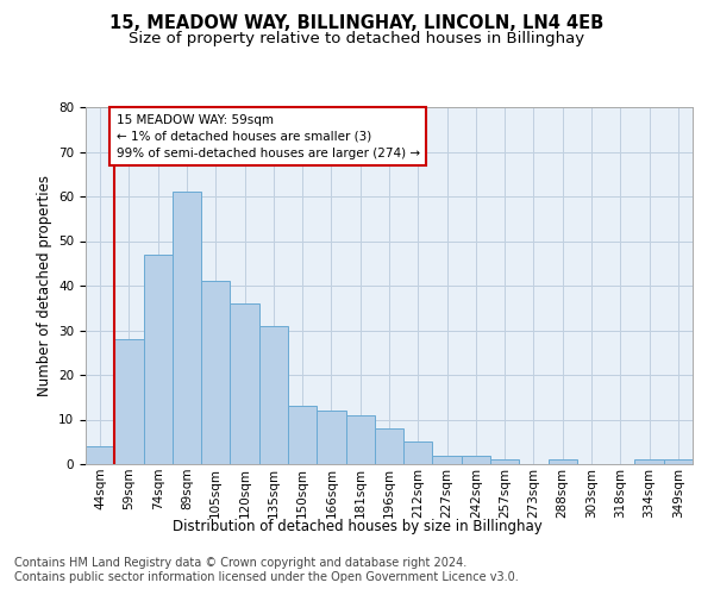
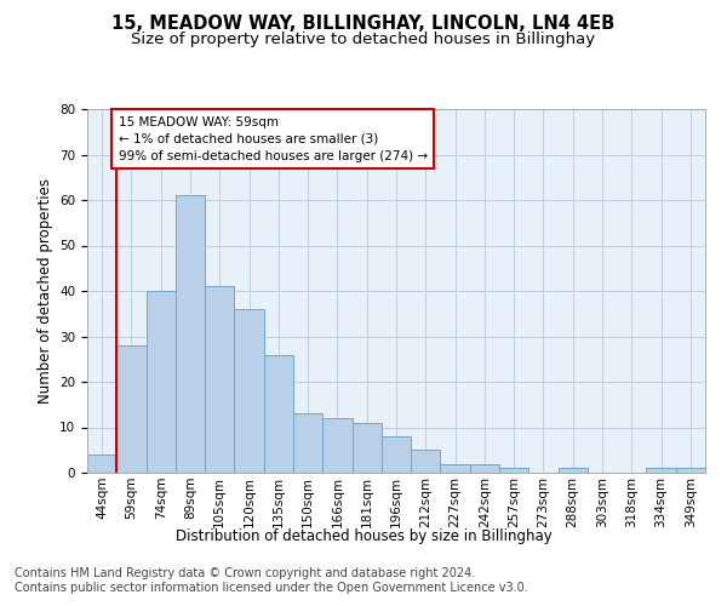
74sqm: 47 -> 40
135sqm: 31 -> 26
